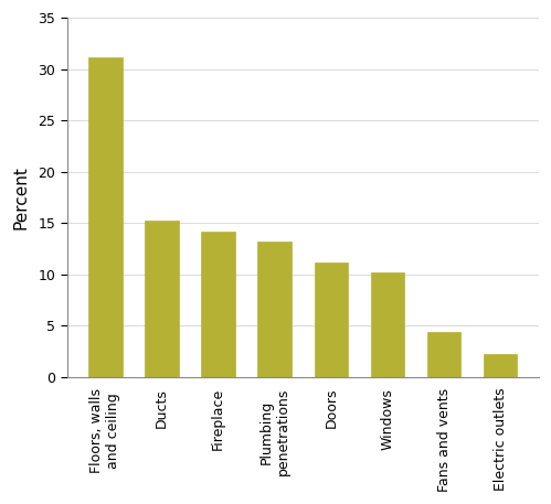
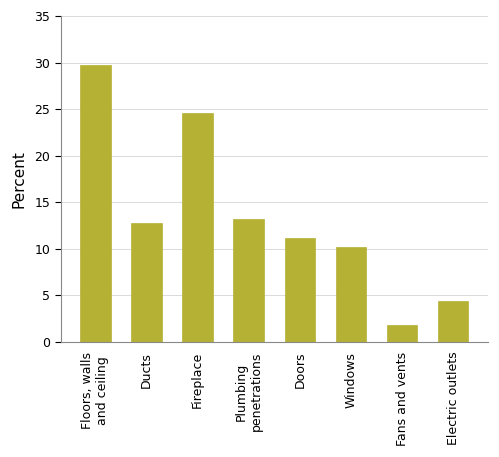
Floors, walls and ceiling: 31.1 -> 29.8
Ducts: 15.2 -> 12.8
Fireplace: 14.2 -> 24.6
Fans and vents: 4.4 -> 1.8
Electric outlets: 2.3 -> 4.4
